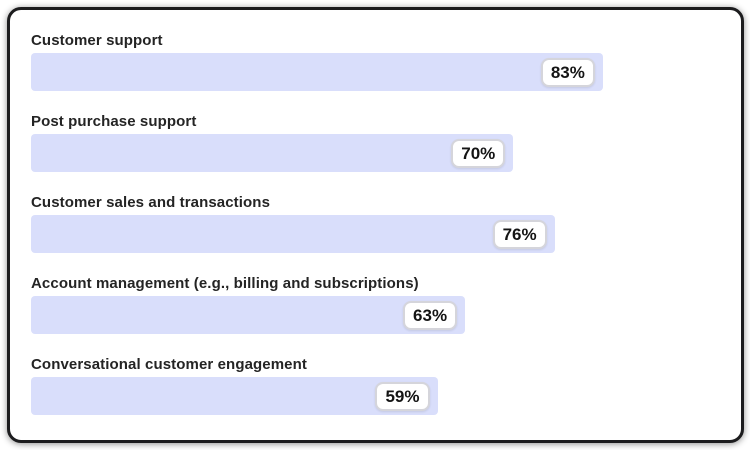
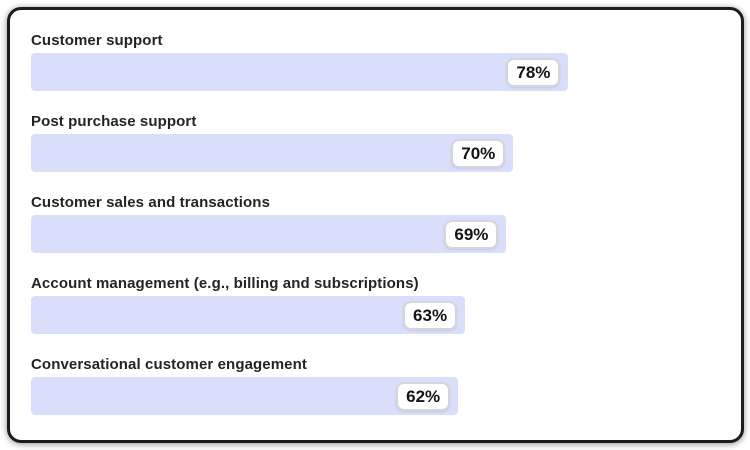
Customer support: 83% -> 78%
Customer sales and transactions: 76% -> 69%
Conversational customer engagement: 59% -> 62%
